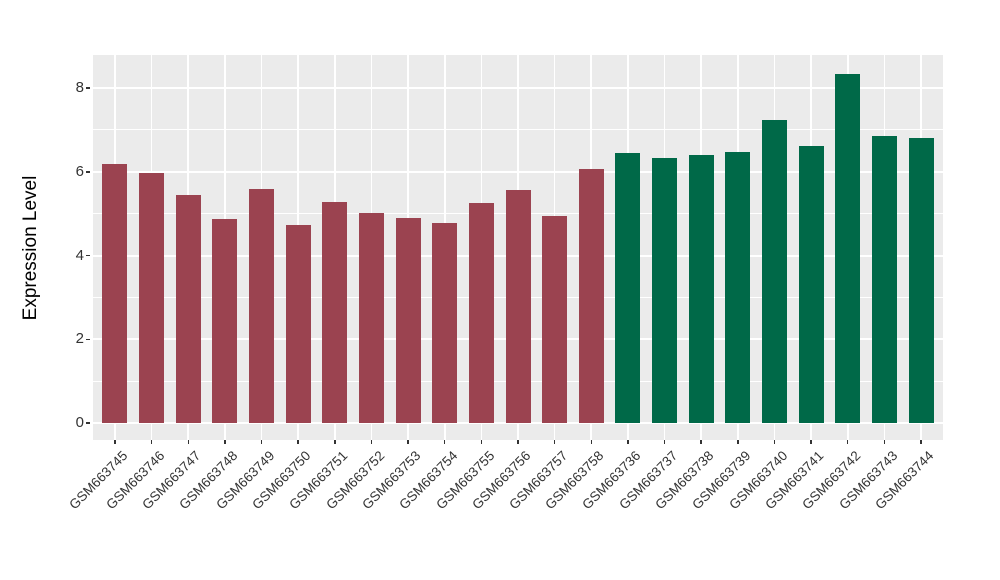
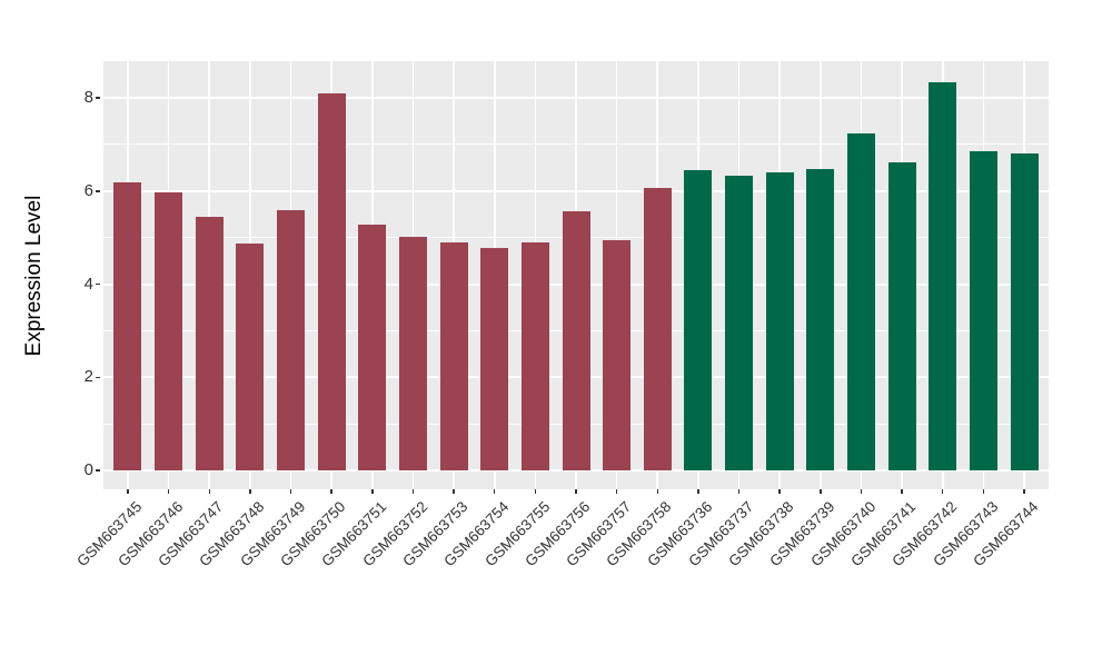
GSM663750: 4.7 -> 8.1
GSM663755: 5.3 -> 4.9
